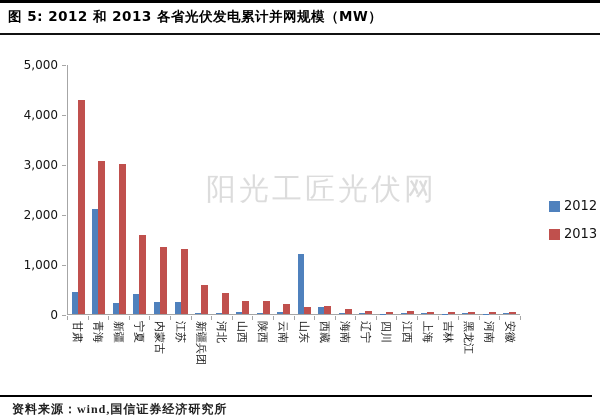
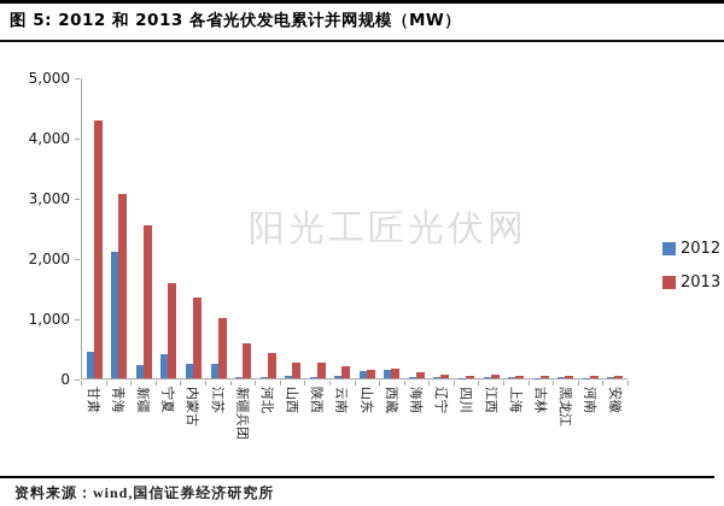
2013/新疆: 3000 -> 2600
2013/江苏: 1300 -> 1000
2012/山东: 1200 -> 100
